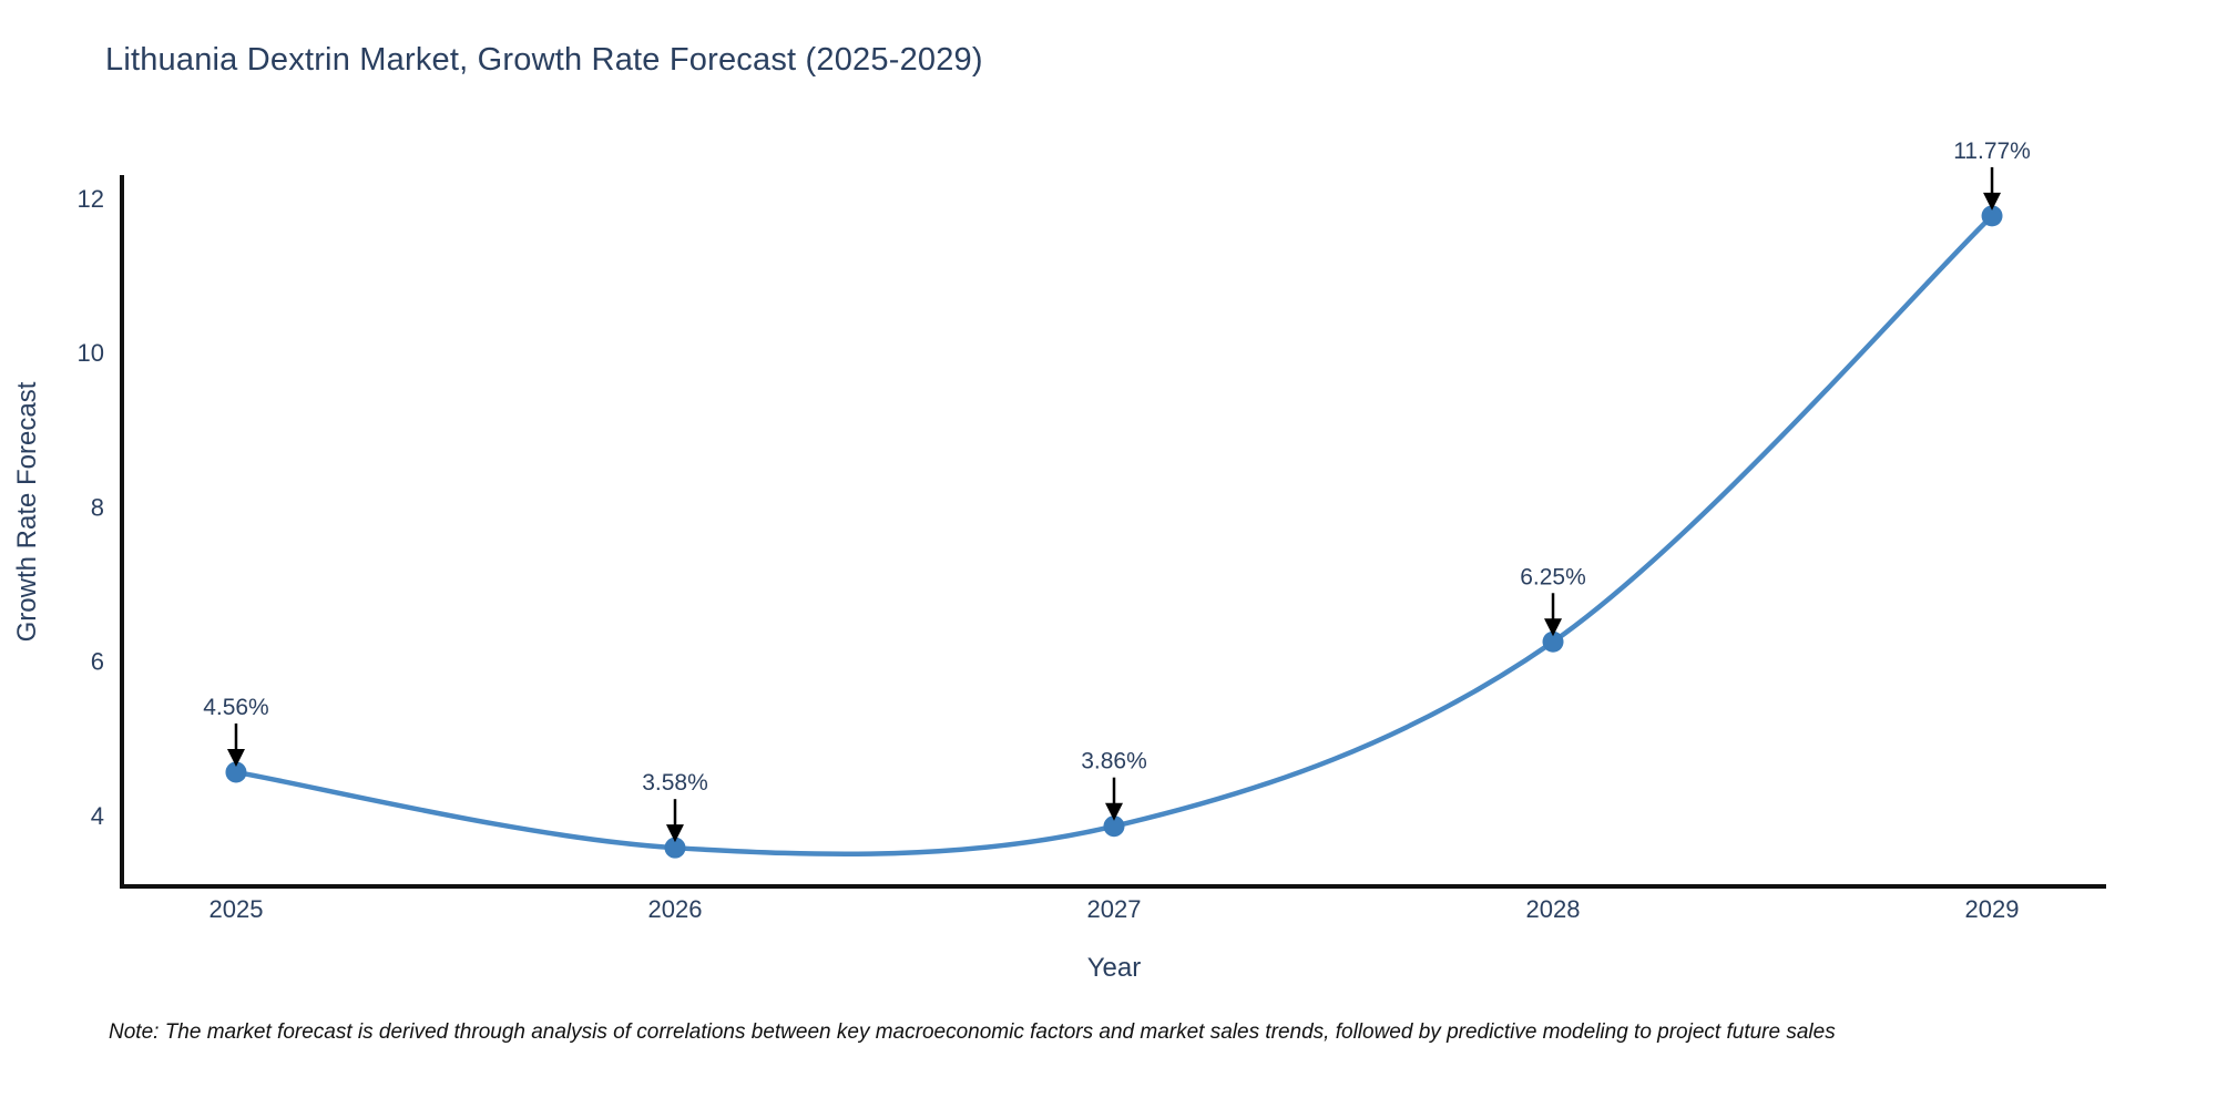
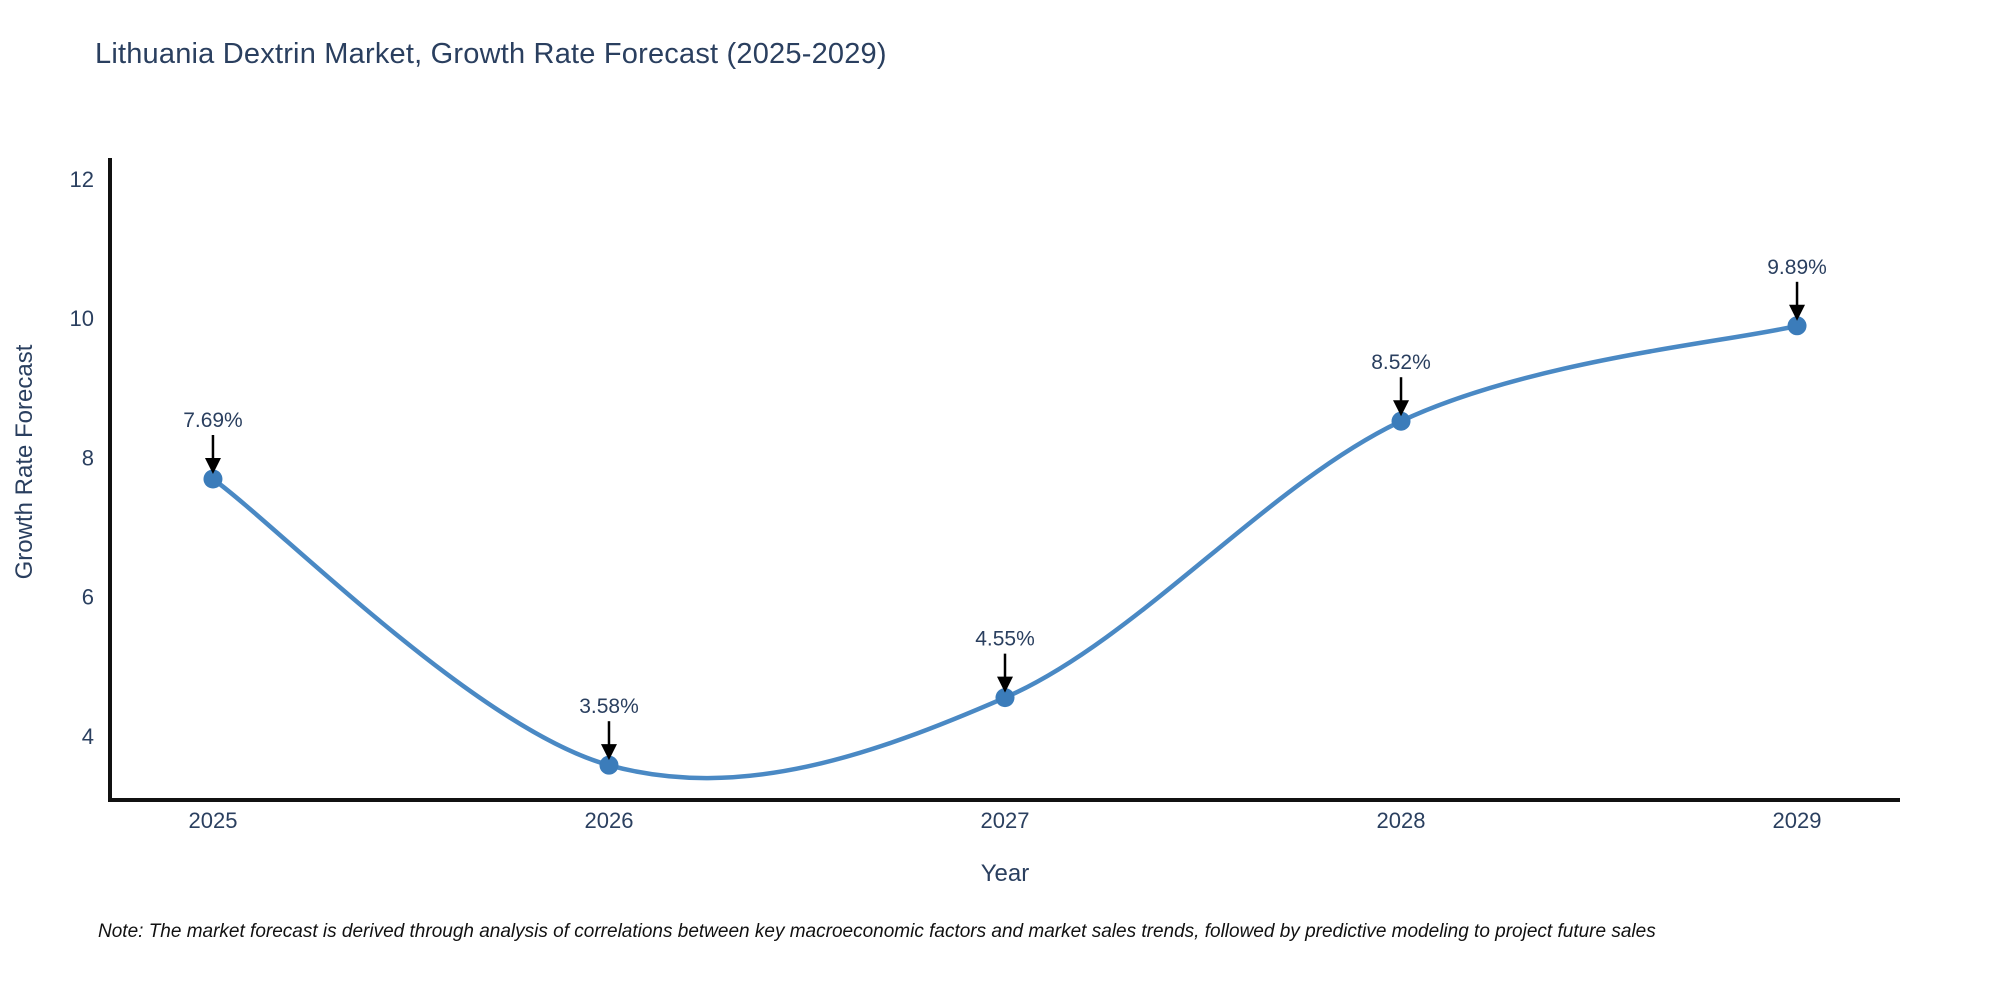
2025: 4.56% -> 7.69%
2027: 3.86% -> 4.55%
2028: 6.25% -> 8.52%
2029: 11.77% -> 9.89%
